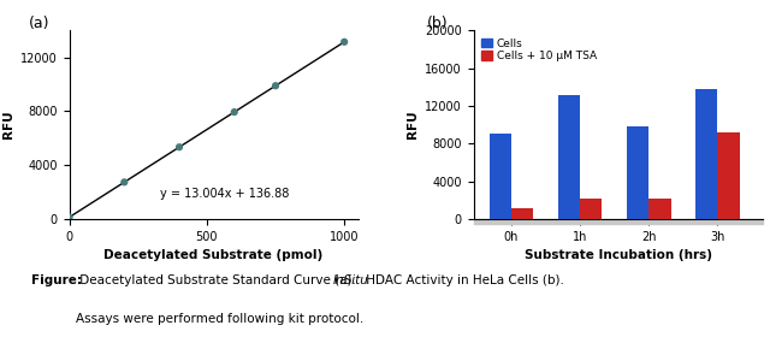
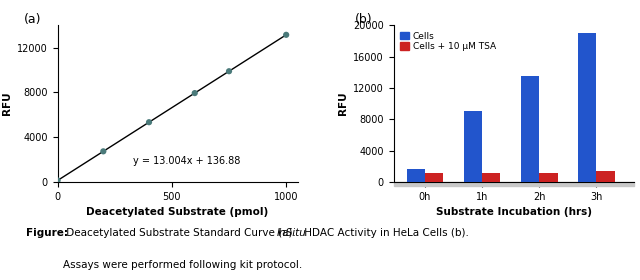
Cells/0h: 9000 -> 1700
Cells/1h: 13200 -> 9000
Cells + 10 μM TSA/1h: 2200 -> 1100
Cells/2h: 9800 -> 13500
Cells + 10 μM TSA/2h: 2200 -> 1200
Cells/3h: 13800 -> 19000
Cells + 10 μM TSA/3h: 9200 -> 1400
